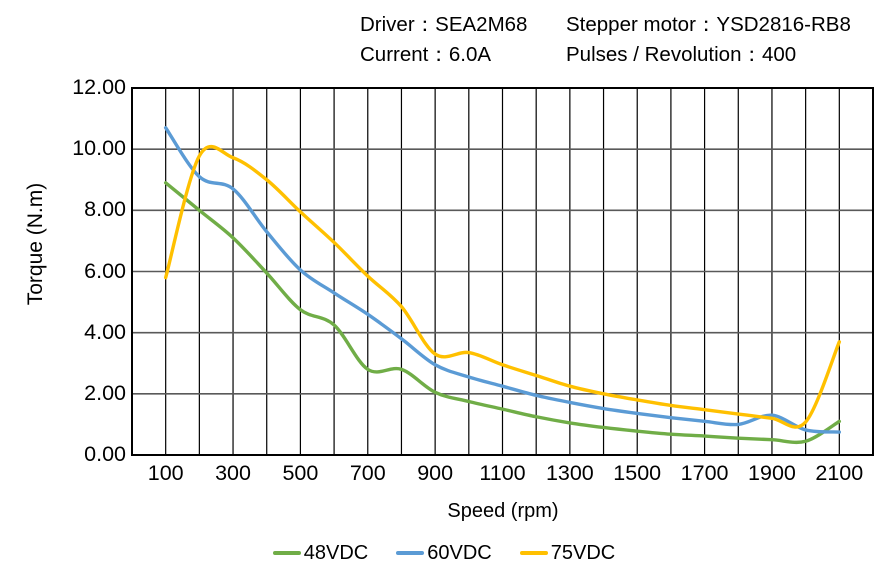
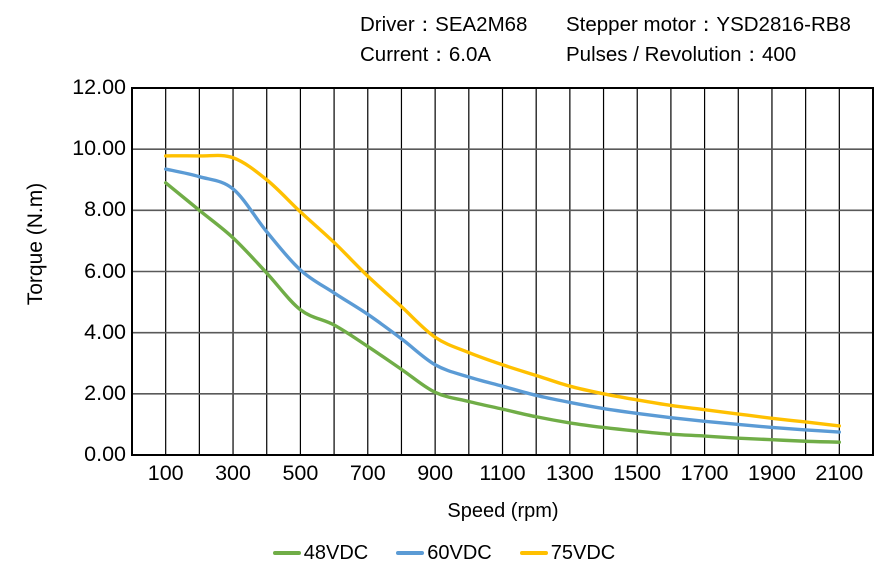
60VDC/100: 10.7 -> 9.3
75VDC/100: 5.8 -> 9.8
48VDC/700: 2.8 -> 3.5
75VDC/900: 3.3 -> 3.9
60VDC/1900: 1.3 -> 0.9
48VDC/2100: 1.1 -> 0.4
75VDC/2100: 3.7 -> 0.9
